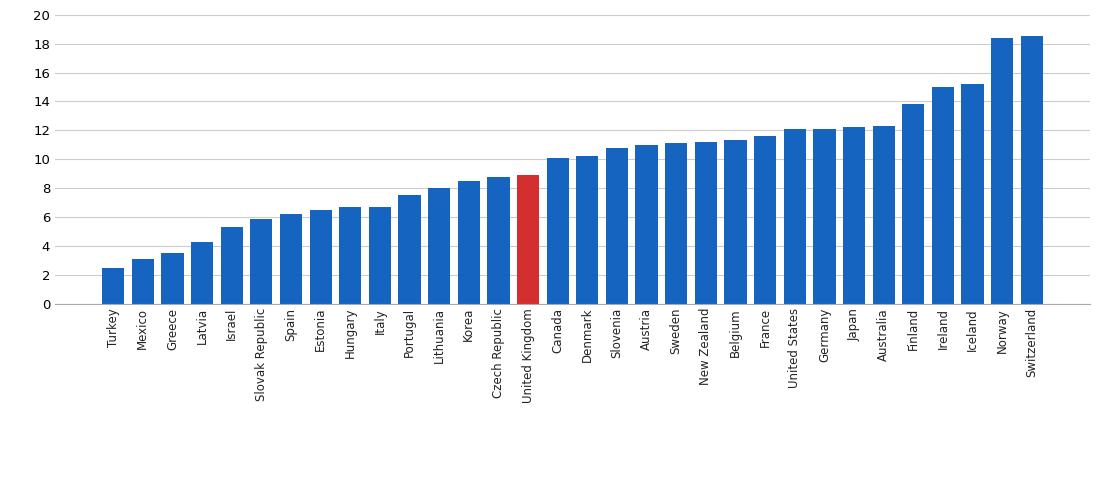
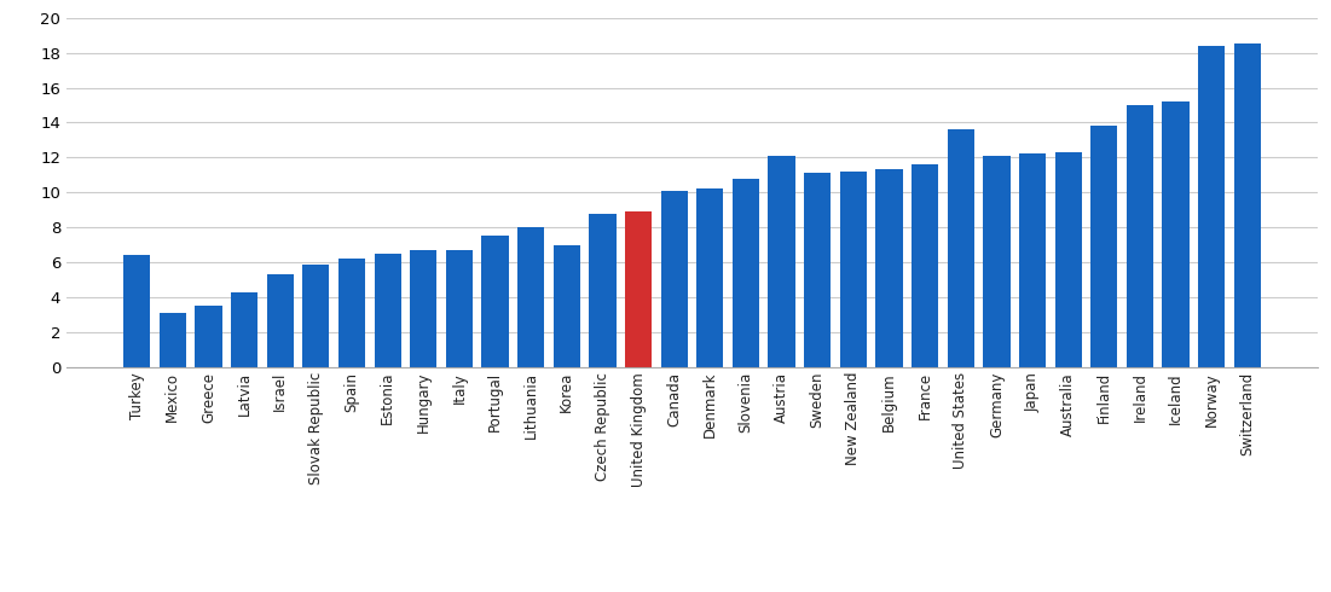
Turkey: 2.5 -> 6.4
Korea: 8.5 -> 7.0
Austria: 11.0 -> 12.1
United States: 12.1 -> 13.6
